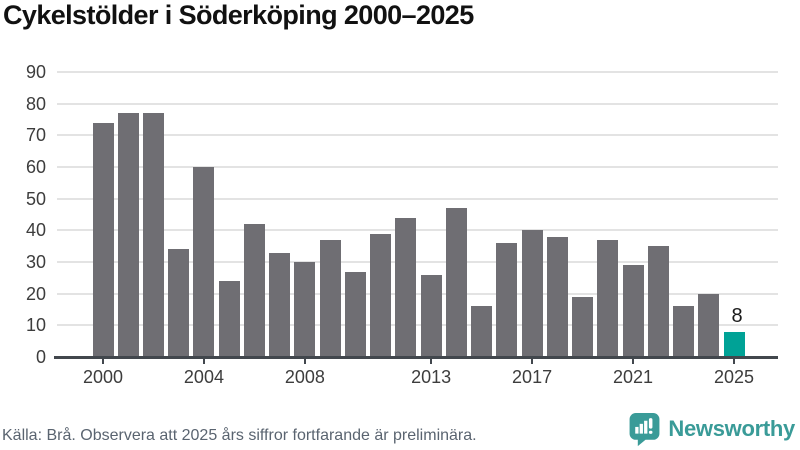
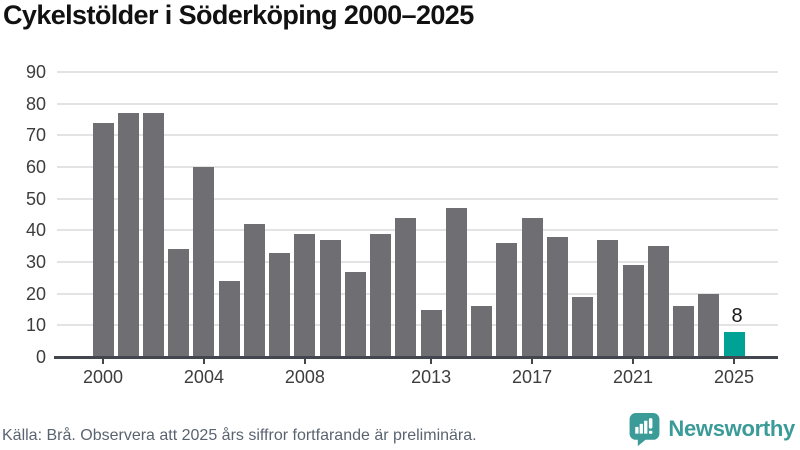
2008: 30 -> 39
2013: 26 -> 15
2017: 40 -> 44
